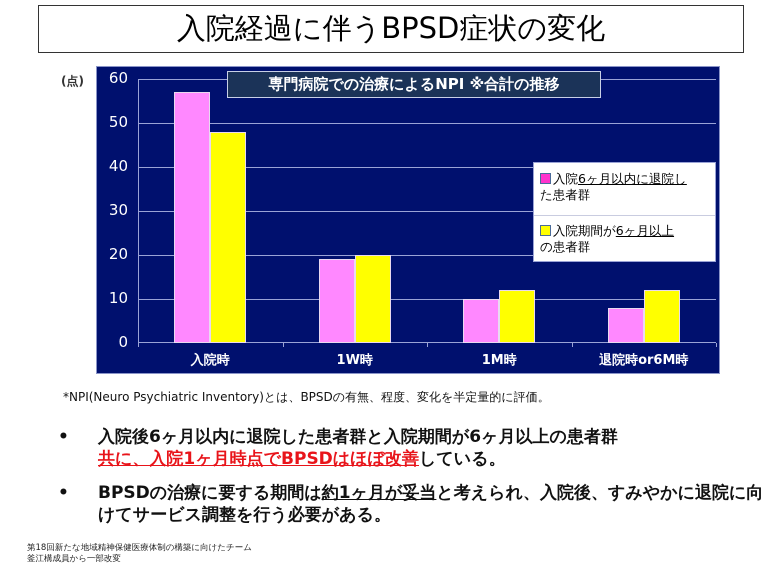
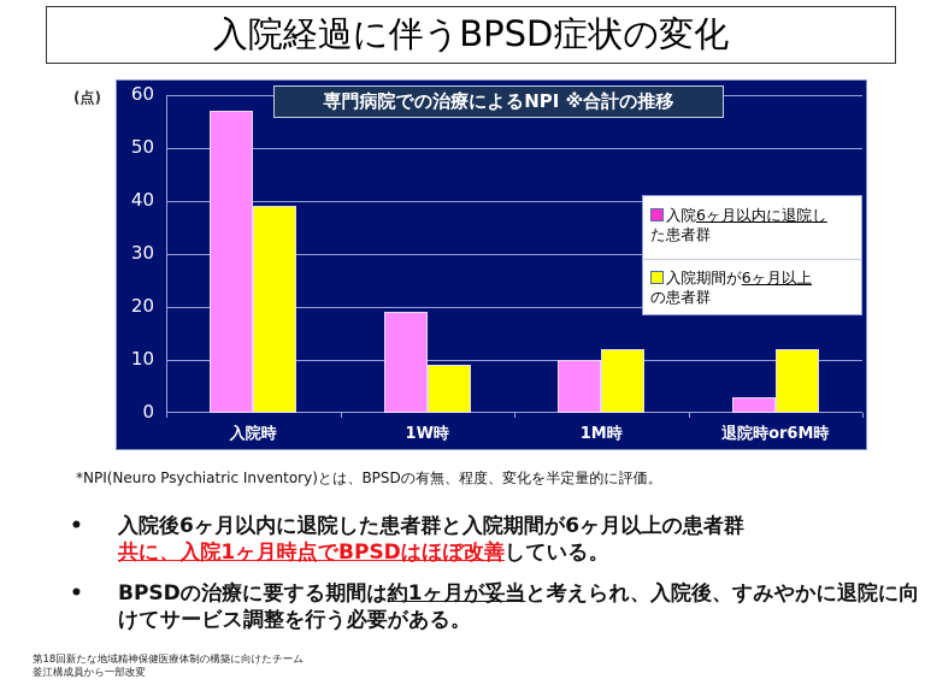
入院期間が6ヶ月以上の患者群/入院時: 48 -> 39
入院期間が6ヶ月以上の患者群/1W時: 20 -> 9
入院6ヶ月以内に退院した患者群/退院時or6M時: 8 -> 3
